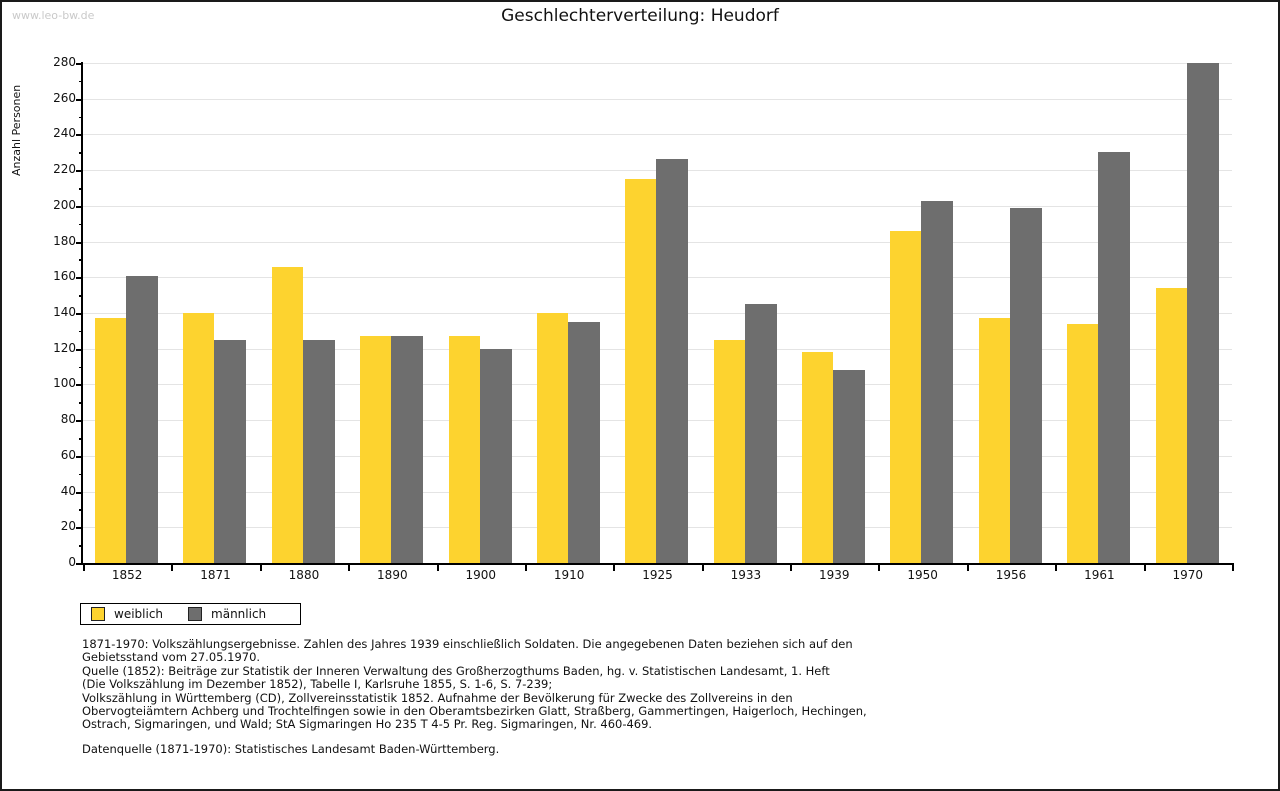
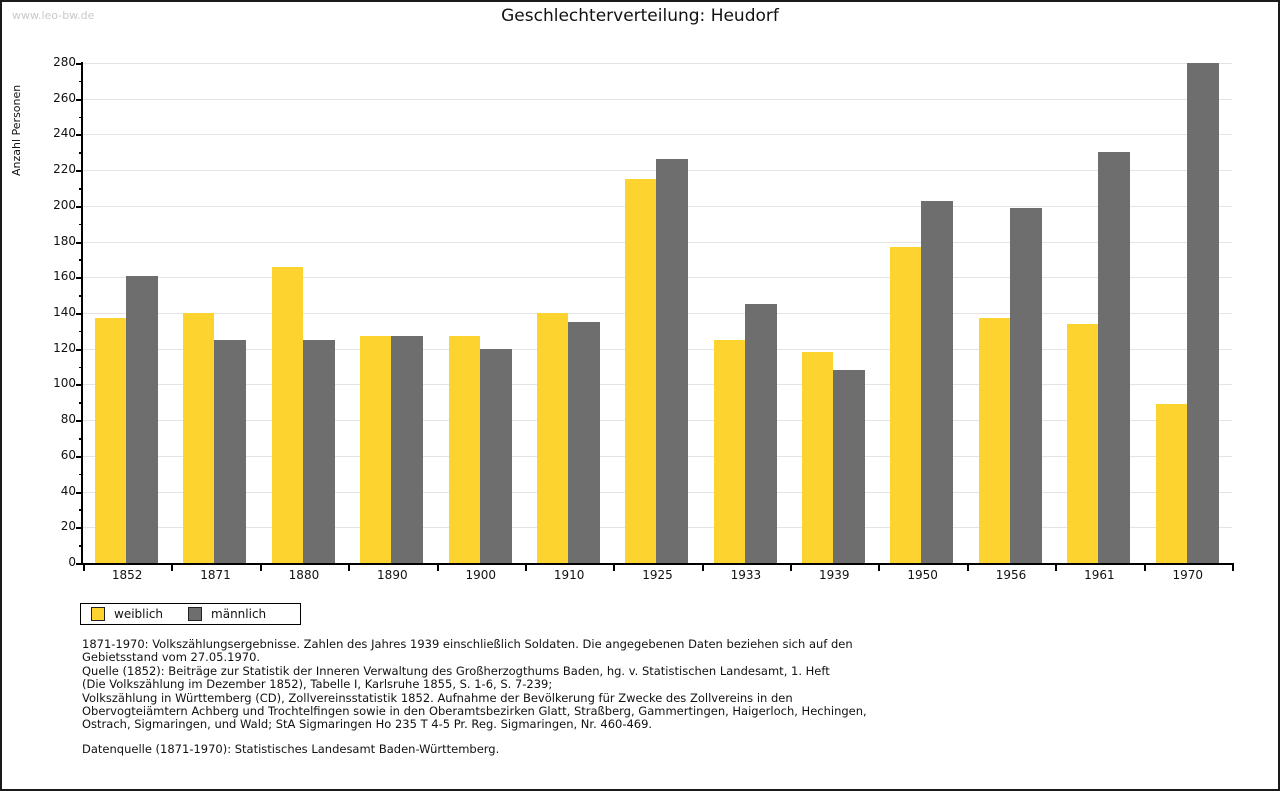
weiblich/1950: 186 -> 177
weiblich/1970: 154 -> 89
